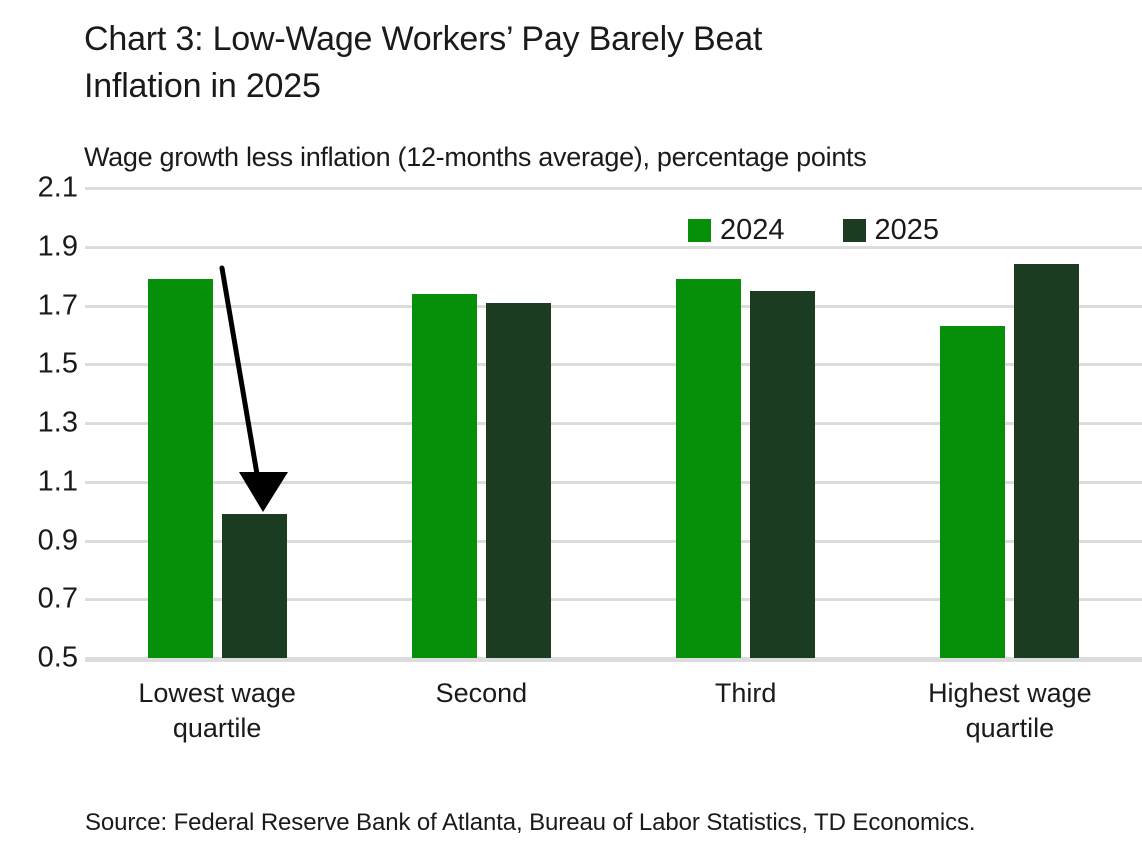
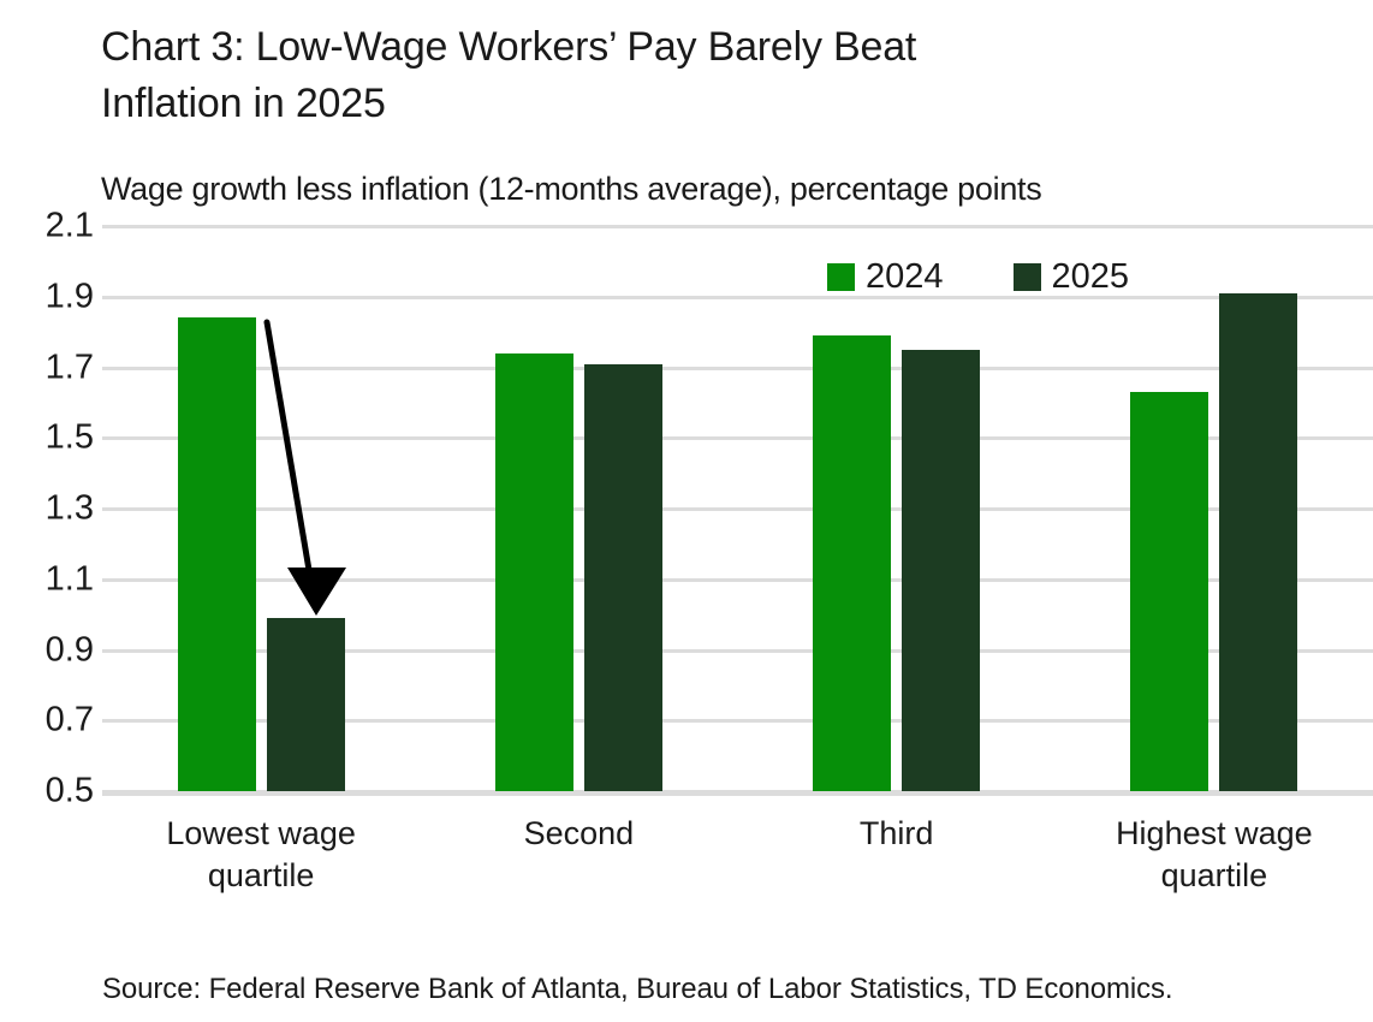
2024/Lowest wage quartile: 1.79 -> 1.84
2025/Highest wage quartile: 1.84 -> 1.91
